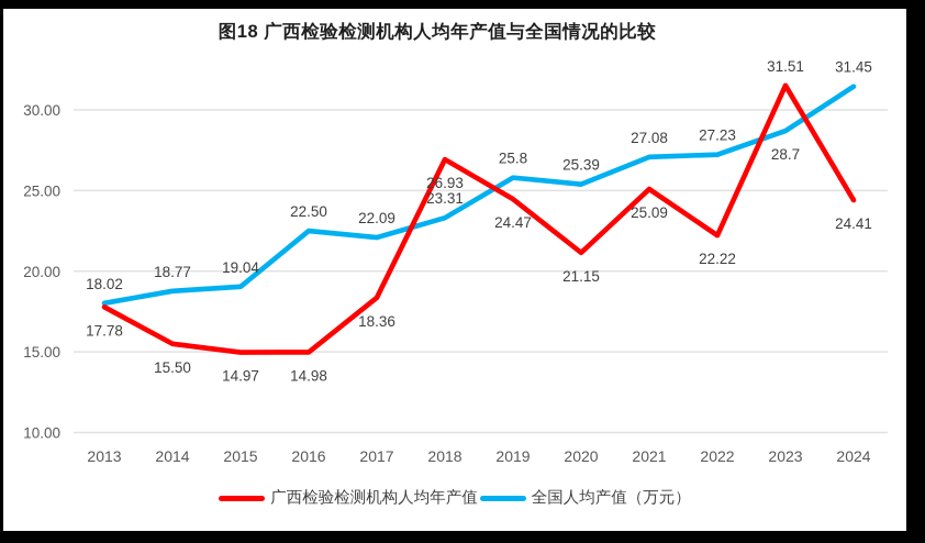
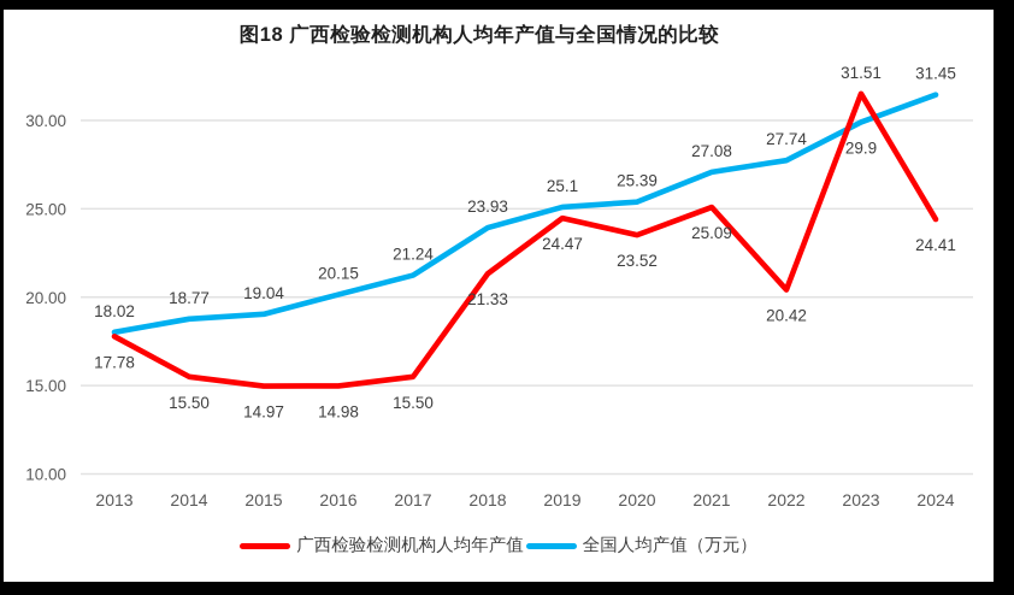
全国人均产值（万元）/2016: 22.50 -> 20.15
广西检验检测机构人均年产值/2017: 18.36 -> 15.50
全国人均产值（万元）/2017: 22.09 -> 21.24
广西检验检测机构人均年产值/2018: 26.93 -> 21.33
全国人均产值（万元）/2018: 23.31 -> 23.93
全国人均产值（万元）/2019: 25.8 -> 25.1
广西检验检测机构人均年产值/2020: 21.15 -> 23.52
广西检验检测机构人均年产值/2022: 22.22 -> 20.42
全国人均产值（万元）/2022: 27.23 -> 27.74
全国人均产值（万元）/2023: 28.7 -> 29.9
